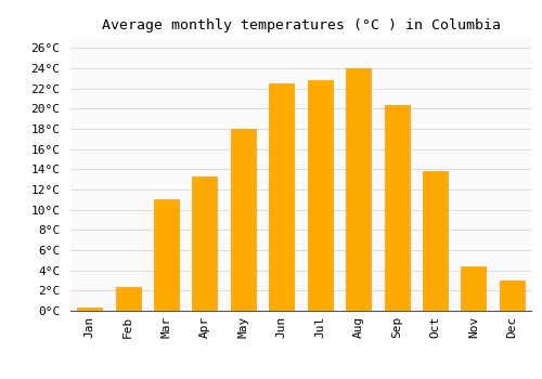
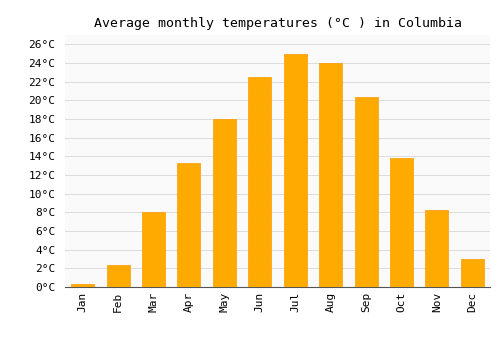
Mar: 11.0°C -> 8.0°C
Jul: 22.8°C -> 25.0°C
Nov: 4.4°C -> 8.3°C
